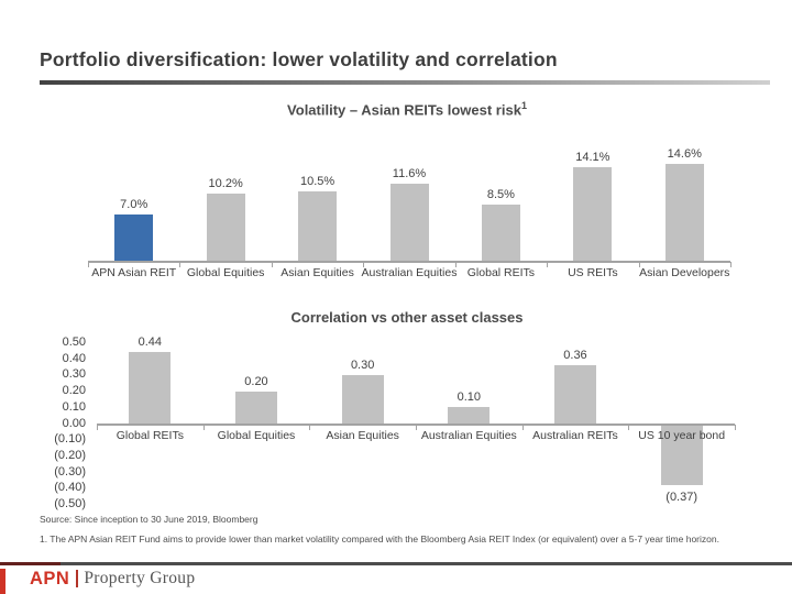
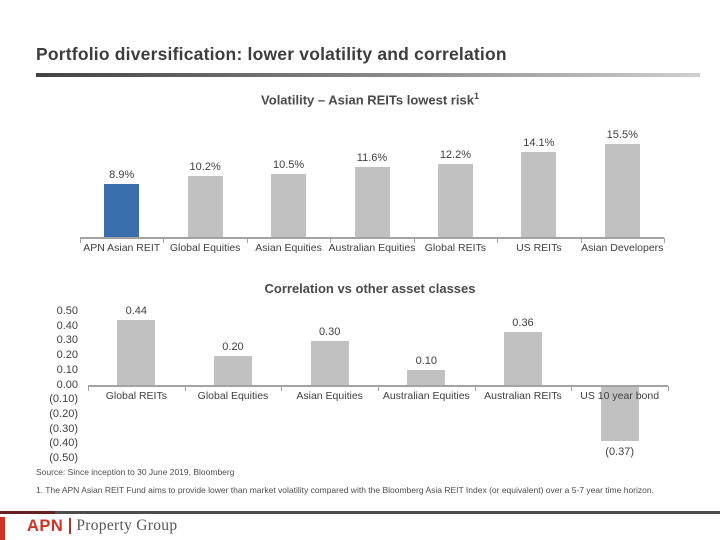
Volatility – Asian REITs lowest risk/APN Asian REIT: 7.0% -> 8.9%
Volatility – Asian REITs lowest risk/Global REITs: 8.5% -> 12.2%
Volatility – Asian REITs lowest risk/Asian Developers: 14.6% -> 15.5%
